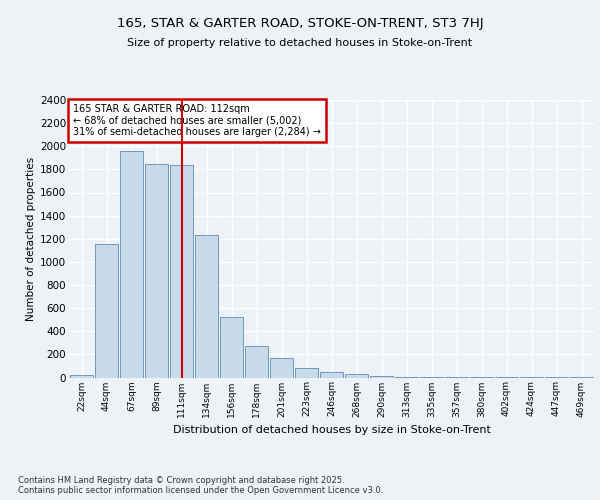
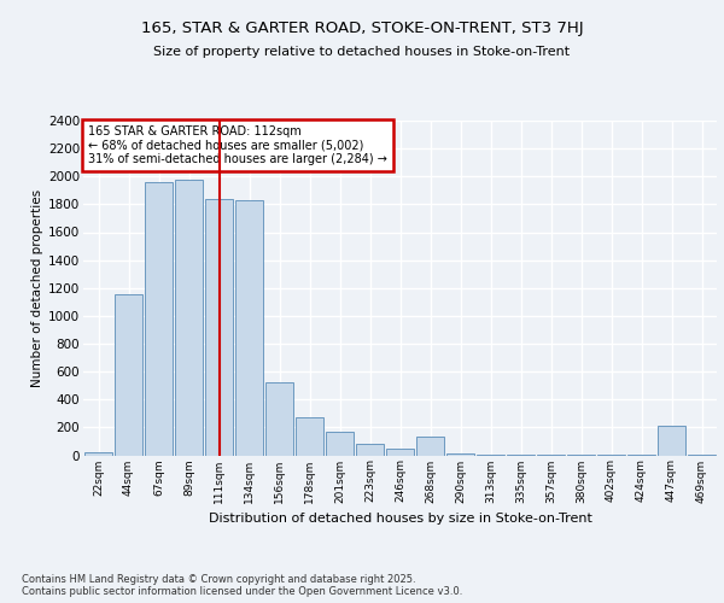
89sqm: 1840 -> 1980
134sqm: 1230 -> 1830
268sqm: 30 -> 130
447sqm: 0 -> 210
